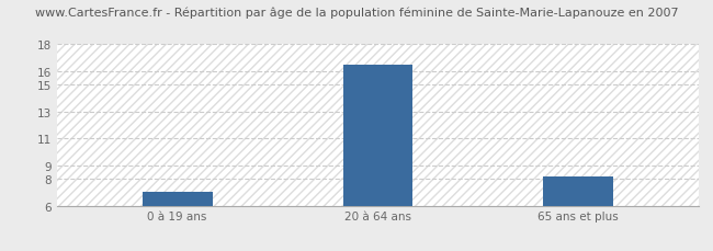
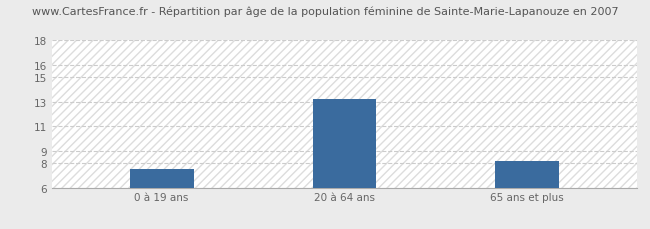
0 à 19 ans: 7.0 -> 7.5
20 à 64 ans: 16.5 -> 13.2
